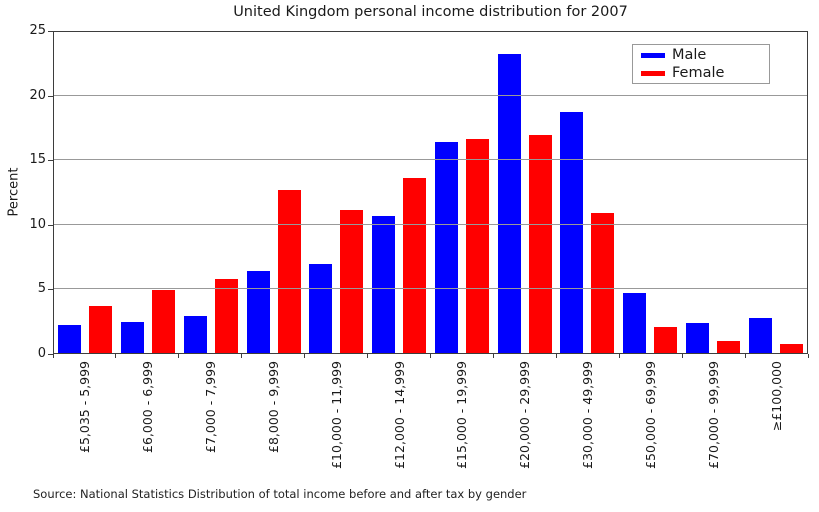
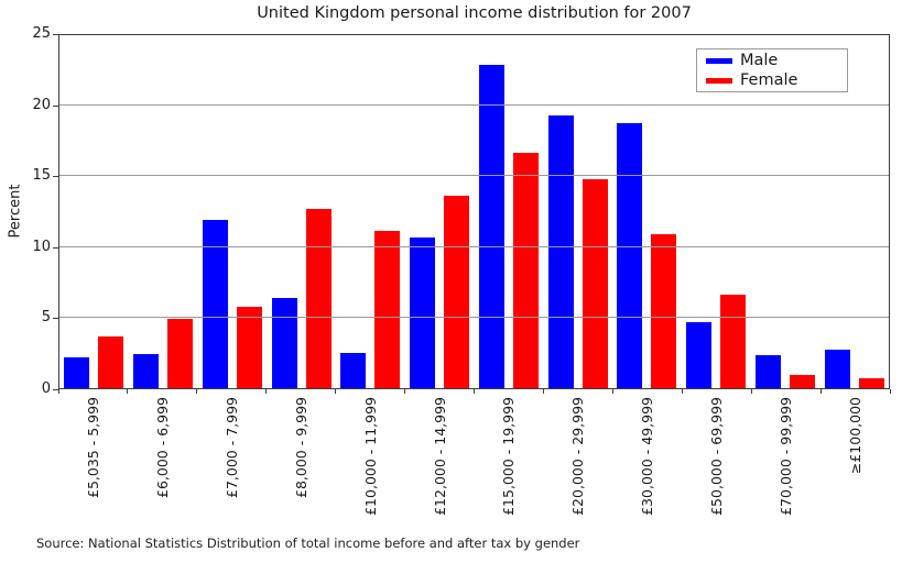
Male/£7,000 - 7,999: 2.9 -> 11.9
Male/£10,000 - 11,999: 6.9 -> 2.5
Male/£15,000 - 19,999: 16.4 -> 22.9
Male/£20,000 - 29,999: 23.3 -> 19.3
Female/£20,000 - 29,999: 17.0 -> 14.8
Female/£50,000 - 69,999: 2.0 -> 6.6
